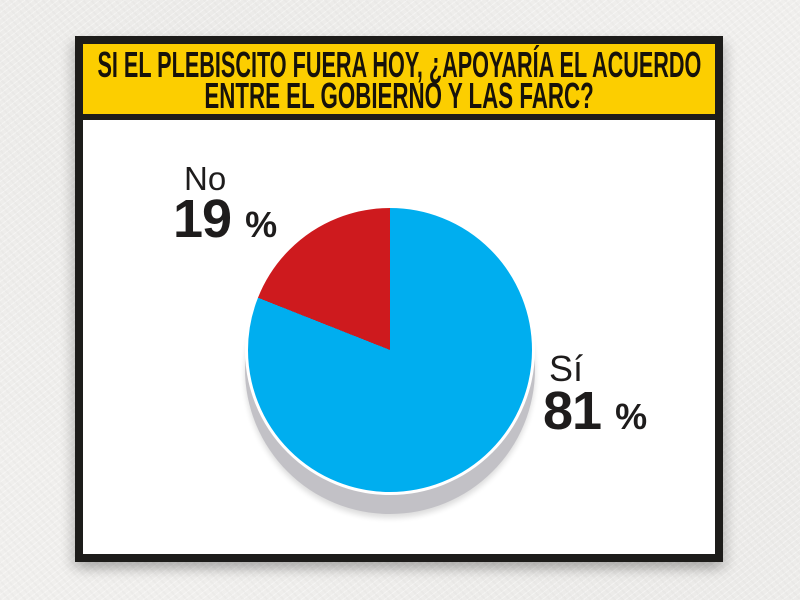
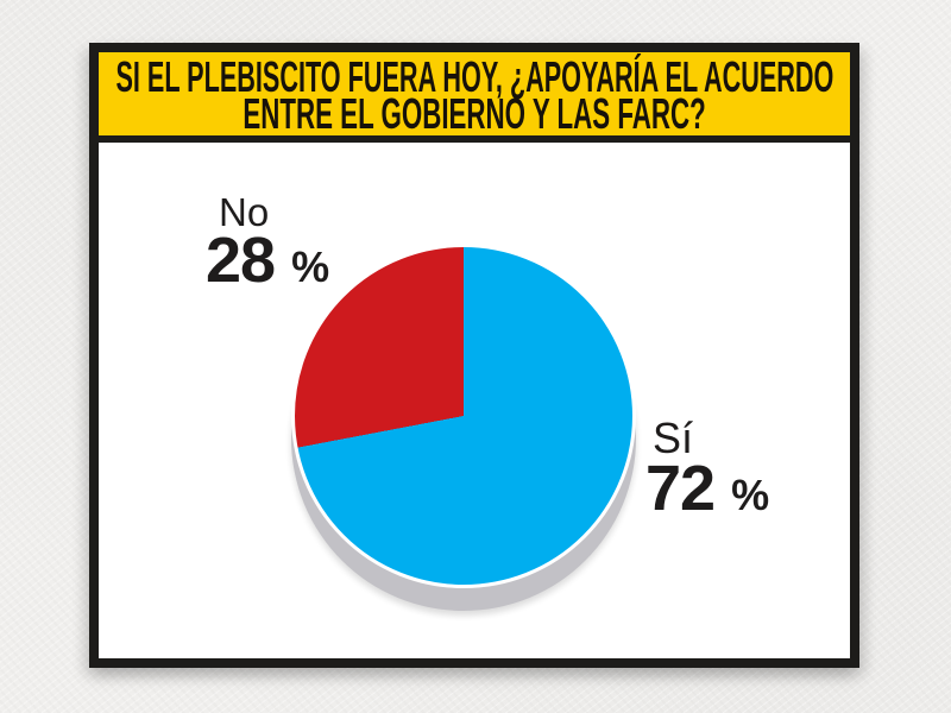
Sí: 81 -> 72
No: 19 -> 28
